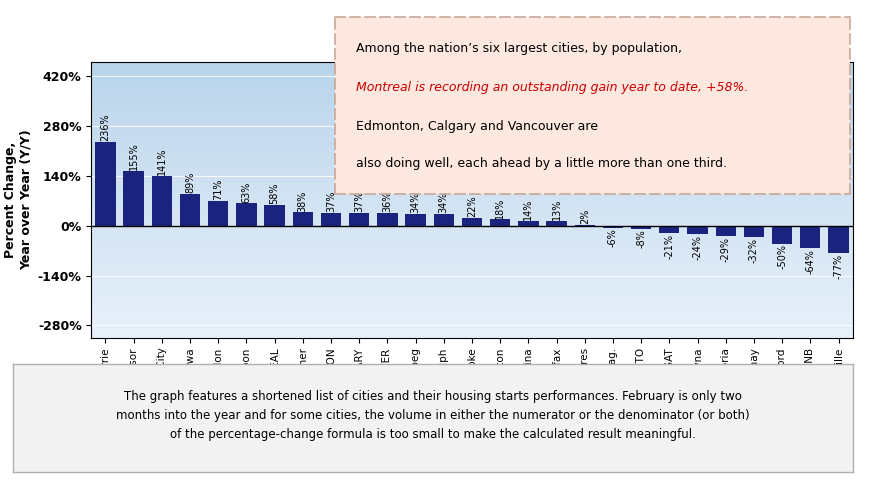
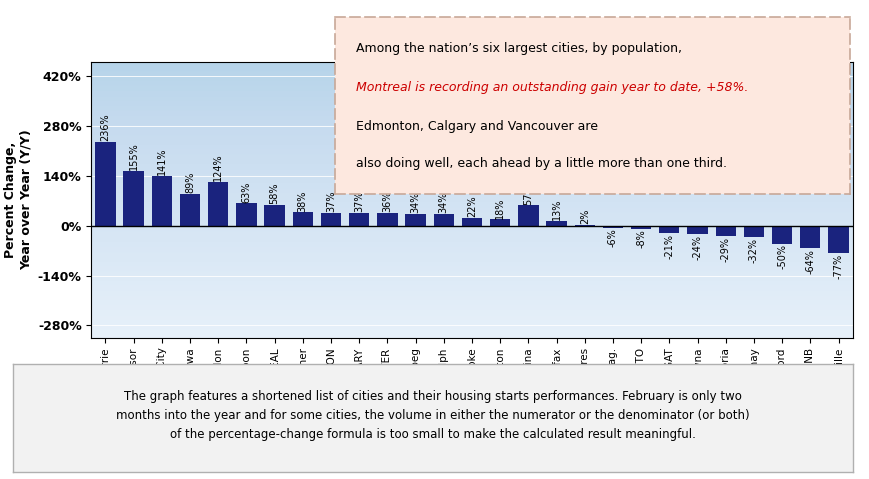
London: 71% -> 124%
Regina: 14% -> 57%
